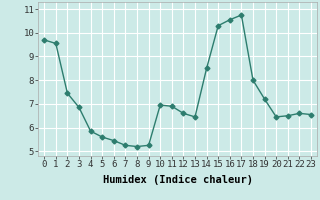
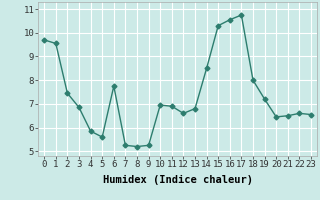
6: 5.45 -> 7.75
13: 6.45 -> 6.80
